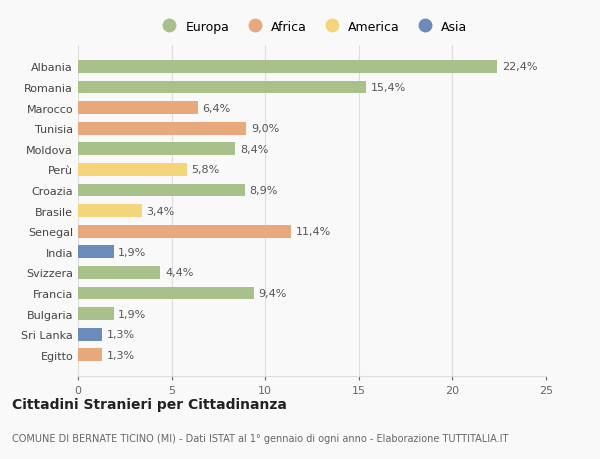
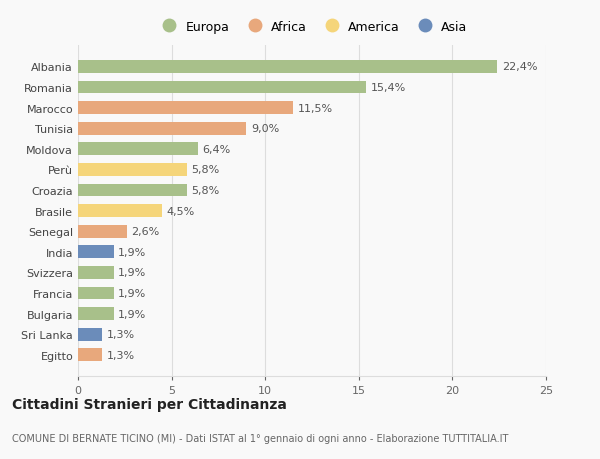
Marocco: 6,4% -> 11,5%
Moldova: 8,4% -> 6,4%
Croazia: 8,9% -> 5,8%
Brasile: 3,4% -> 4,5%
Senegal: 11,4% -> 2,6%
Svizzera: 4,4% -> 1,9%
Francia: 9,4% -> 1,9%
